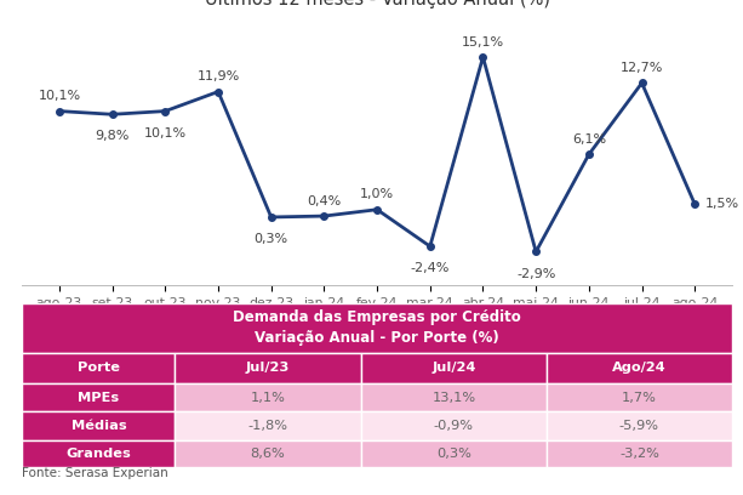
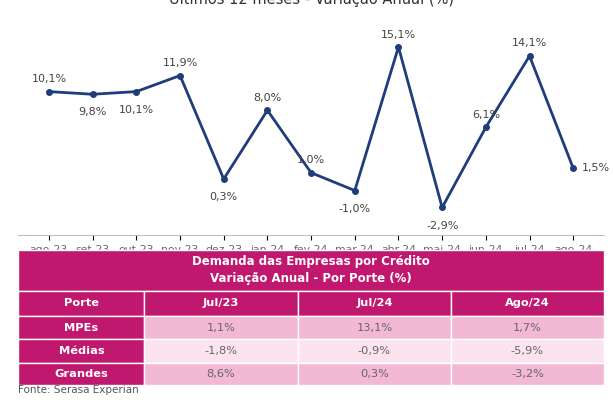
jan-24: 0,4% -> 8,0%
mar-24: -2,4% -> -1,0%
jul-24: 12,7% -> 14,1%
